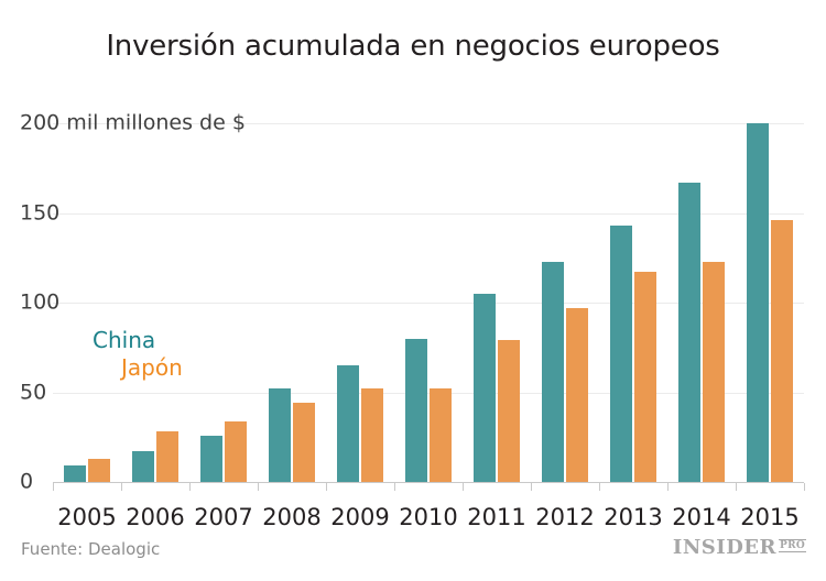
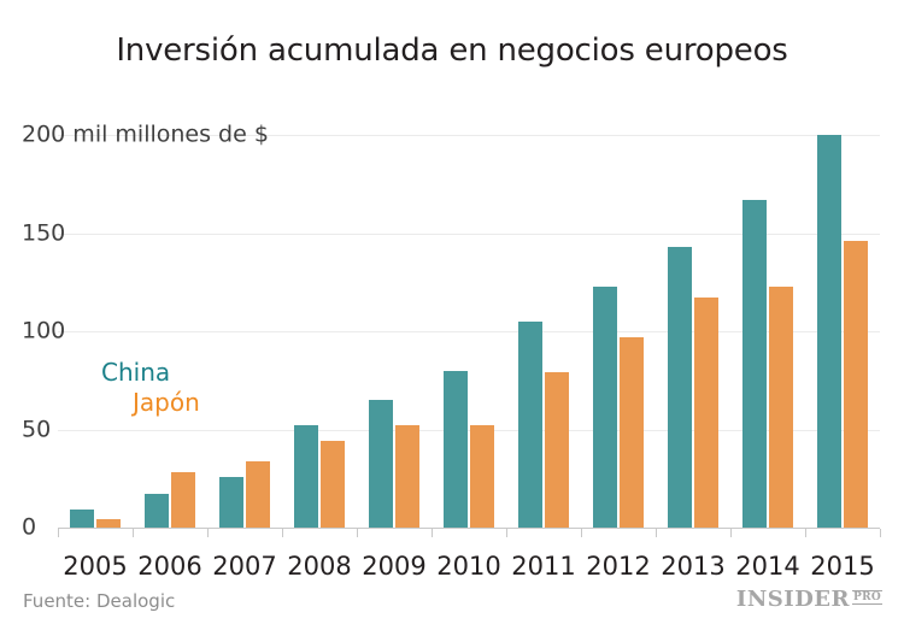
Japón/2005: 13 -> 4
